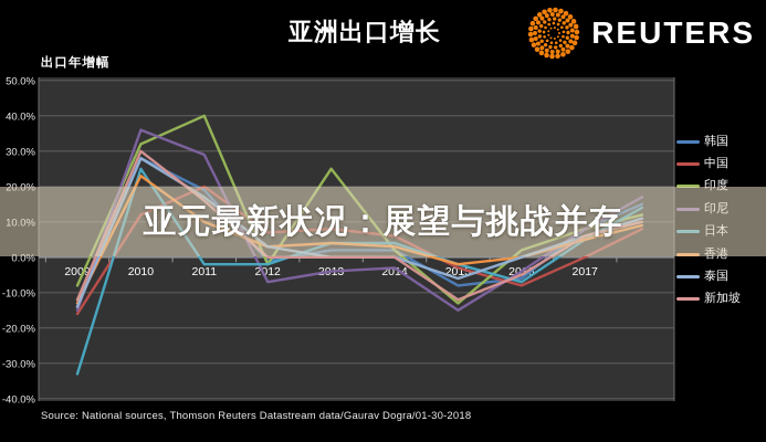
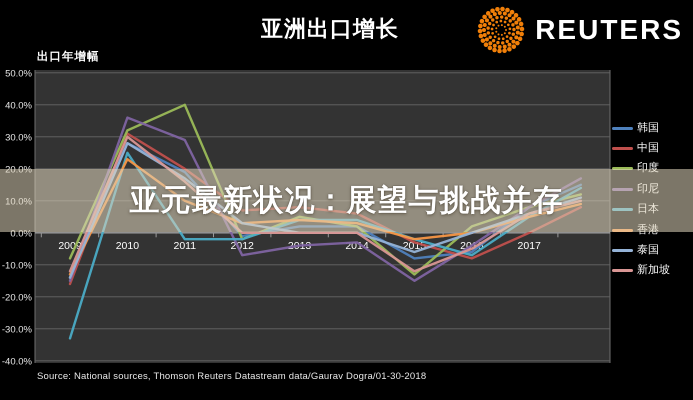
中国/2010: 12% -> 31%
印度/2013: 25% -> 5%
